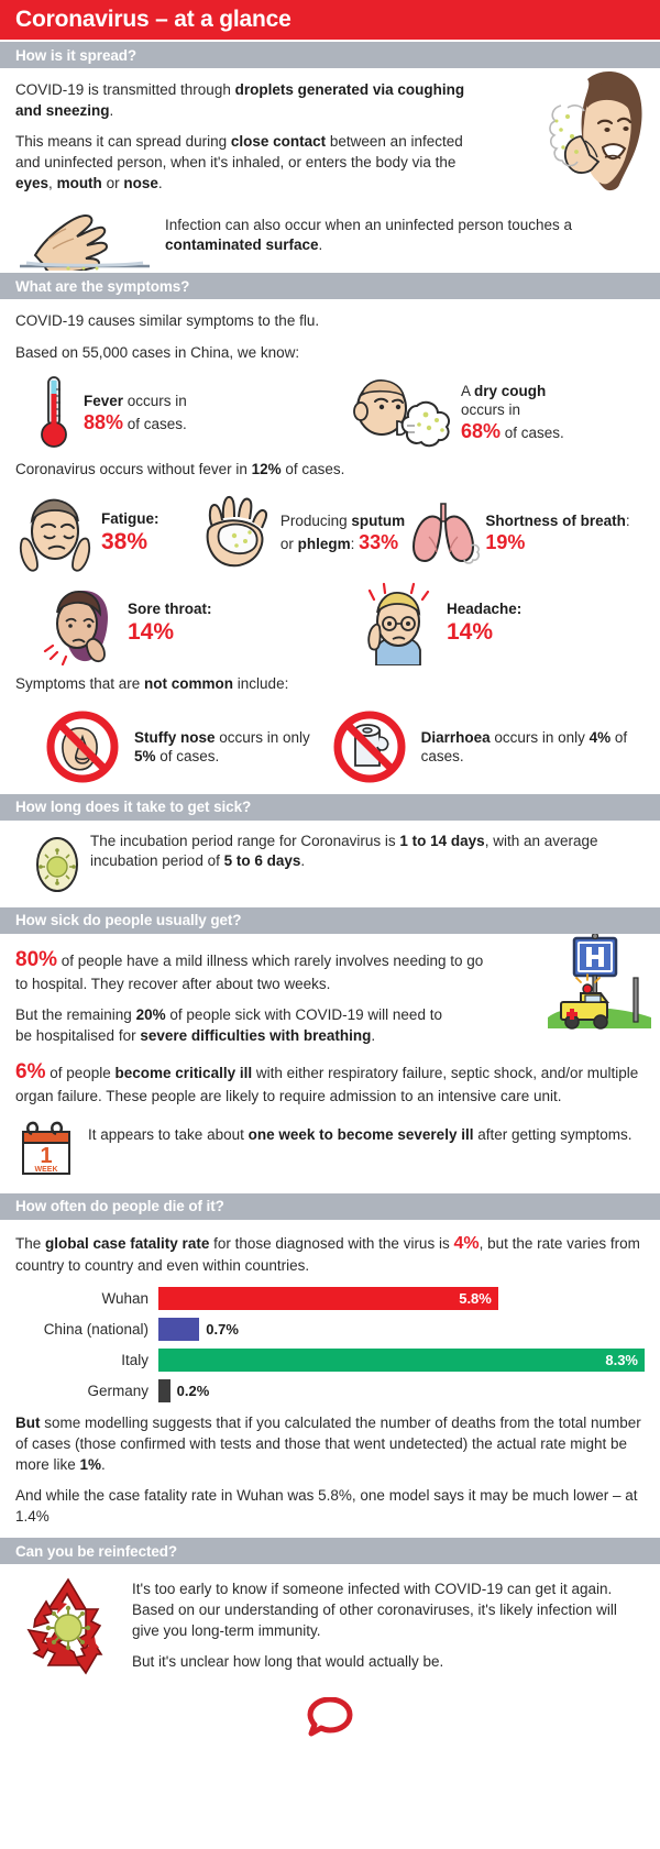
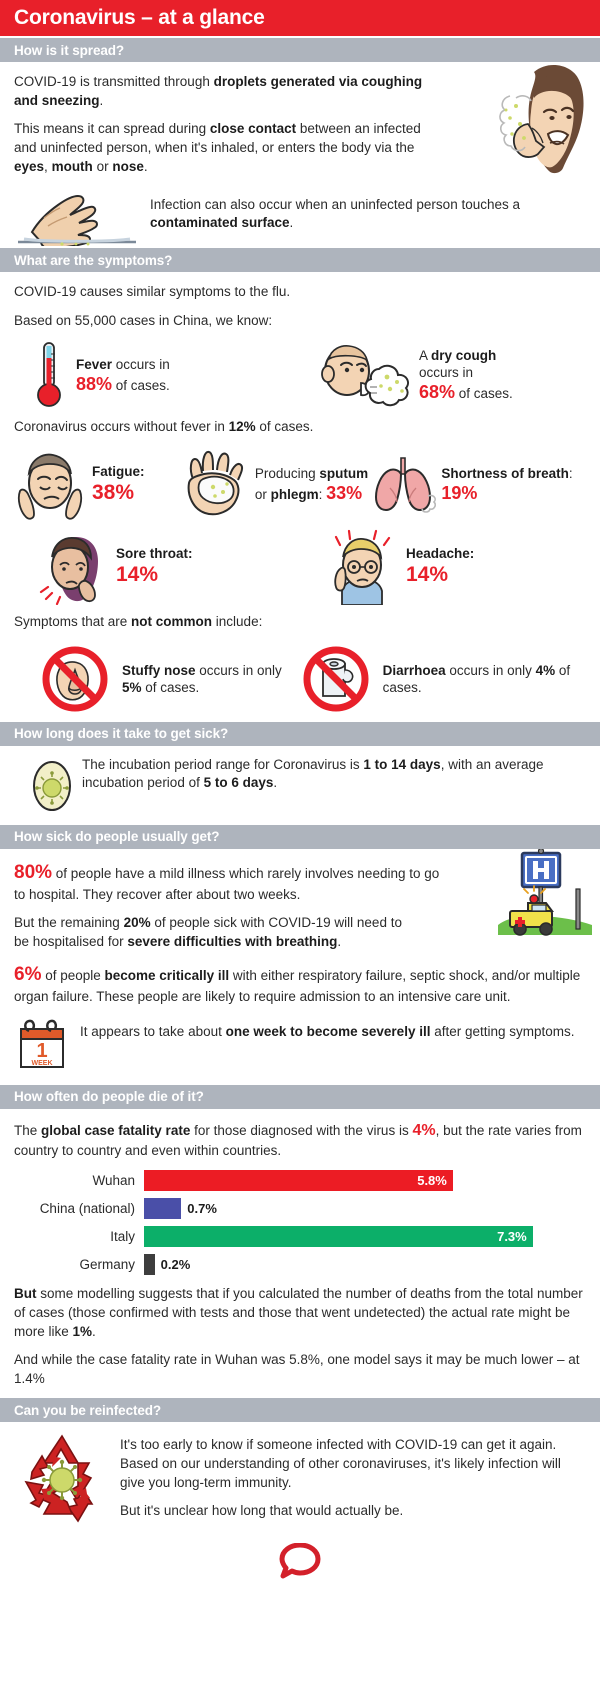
Italy: 8.3% -> 7.3%
